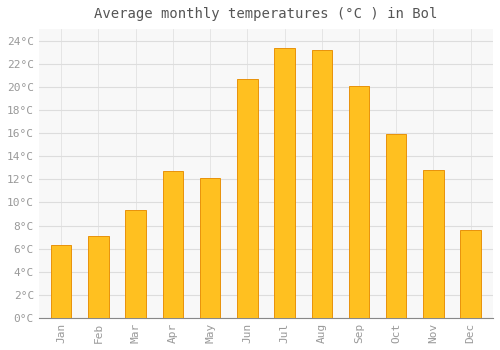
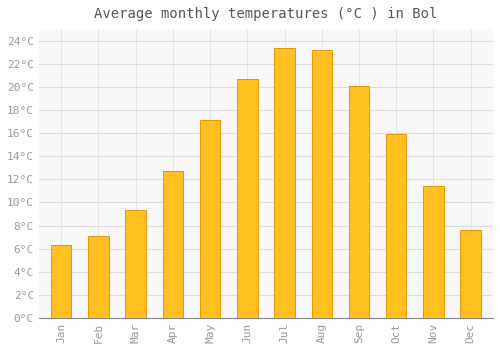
May: 12.1°C -> 17.1°C
Nov: 12.8°C -> 11.4°C
